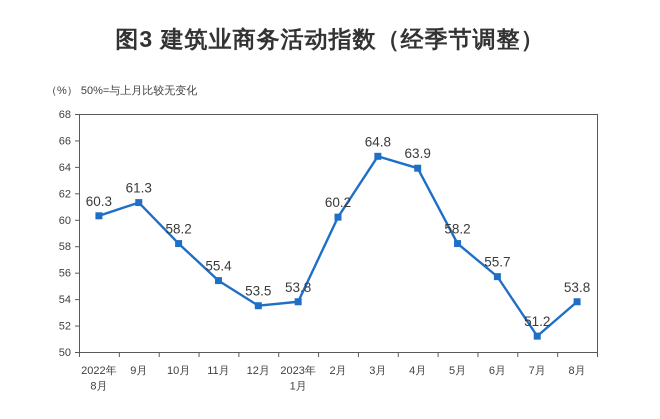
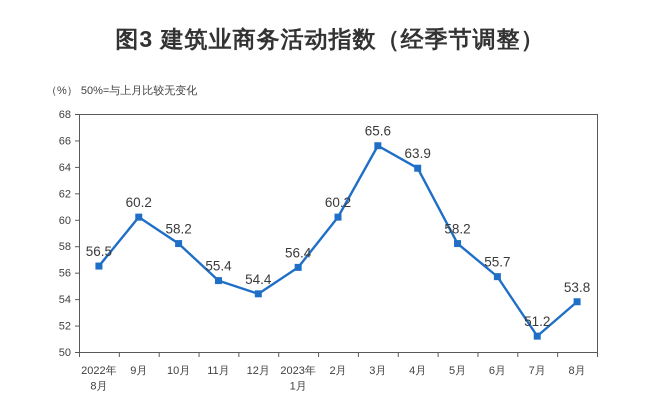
2022年8月: 60.3 -> 56.5
9月: 61.3 -> 60.2
12月: 53.5 -> 54.4
2023年1月: 53.8 -> 56.4
3月: 64.8 -> 65.6
